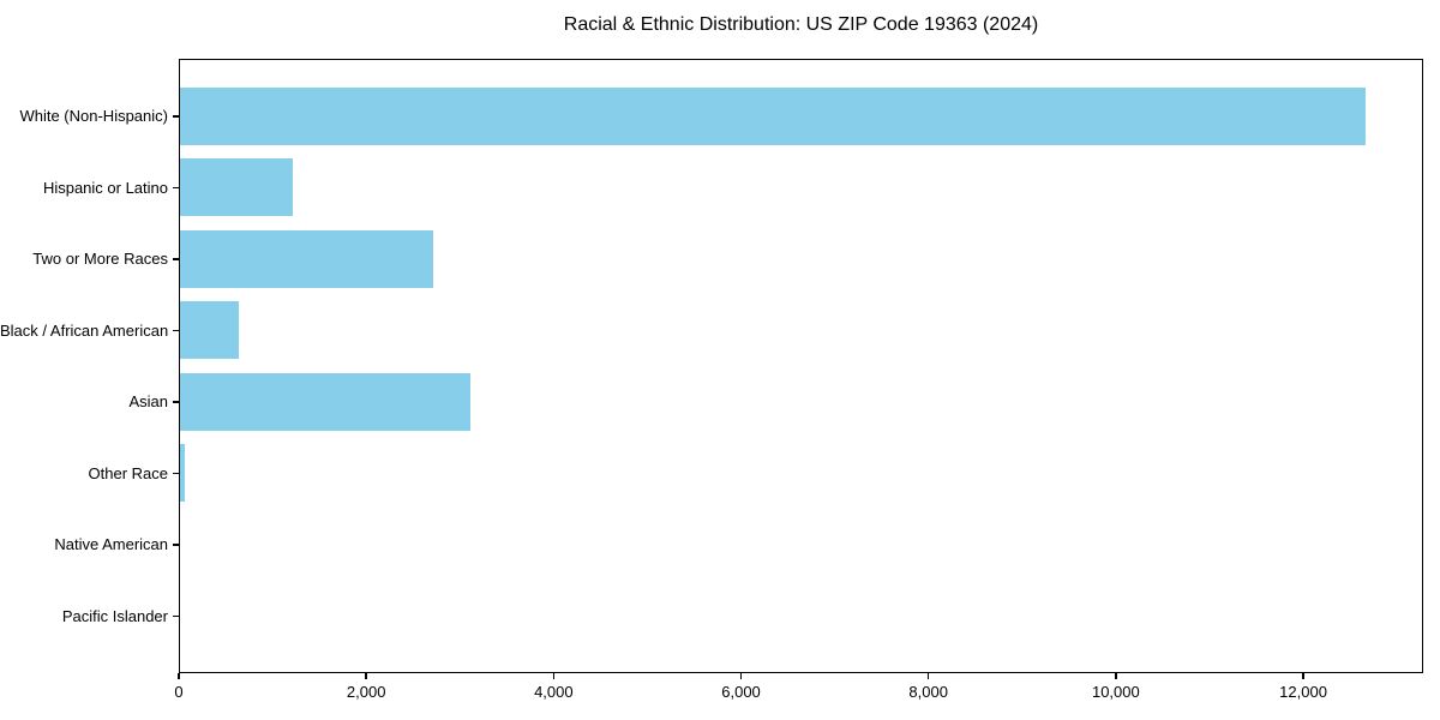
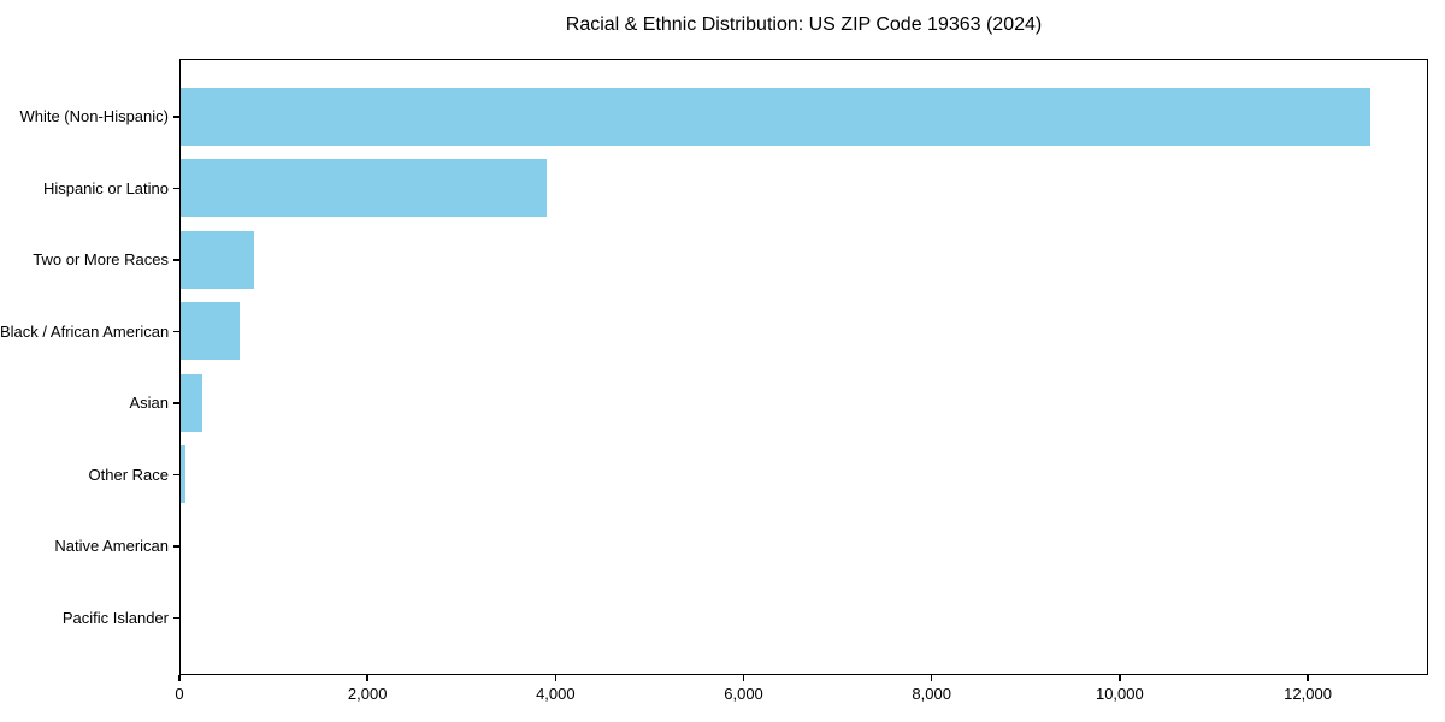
Hispanic or Latino: 1200 -> 3900
Two or More Races: 2700 -> 800
Asian: 3100 -> 200
